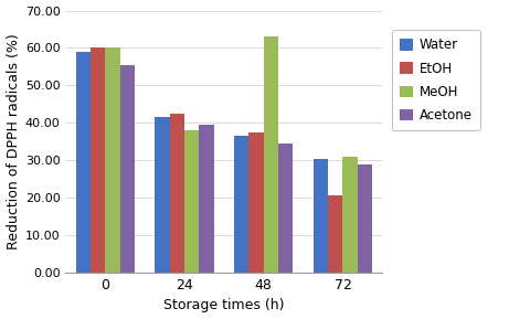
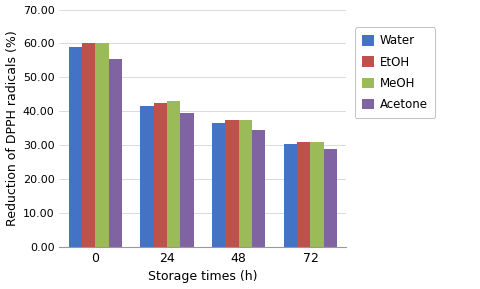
MeOH/24: 38.0 -> 43.0
MeOH/48: 63.0 -> 37.5
EtOH/72: 20.5 -> 31.0
